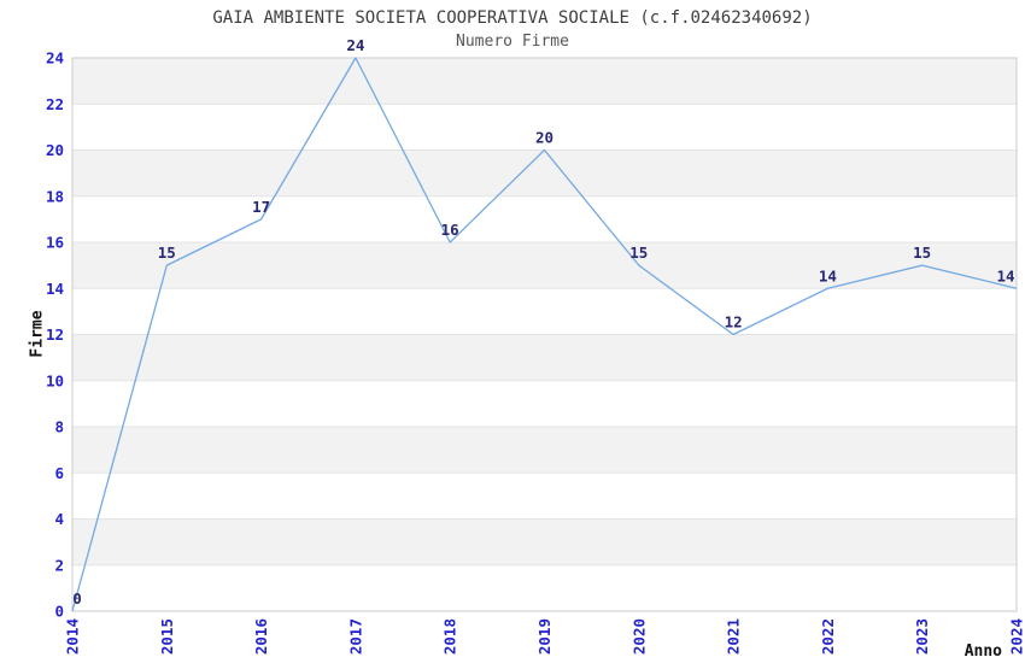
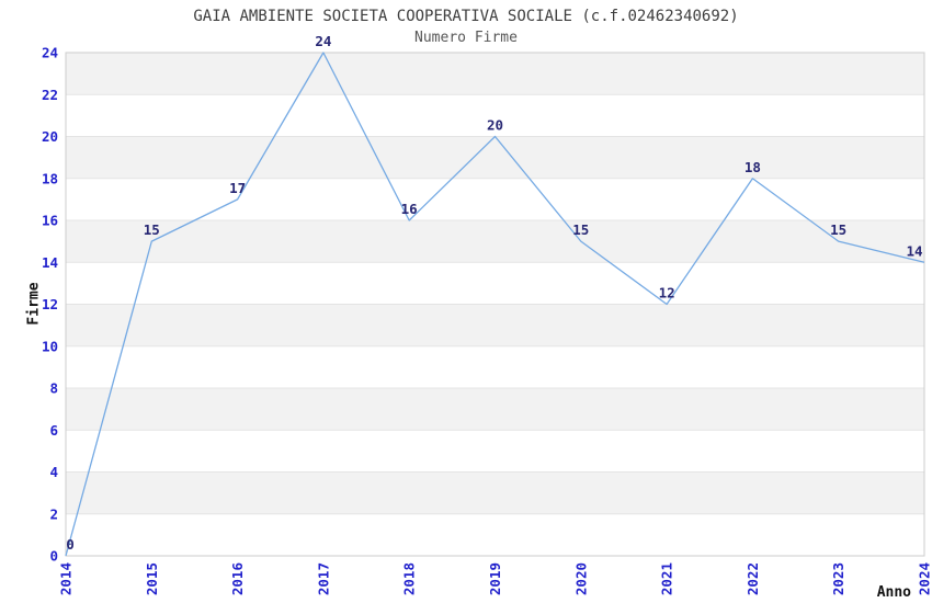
2022: 14 -> 18
